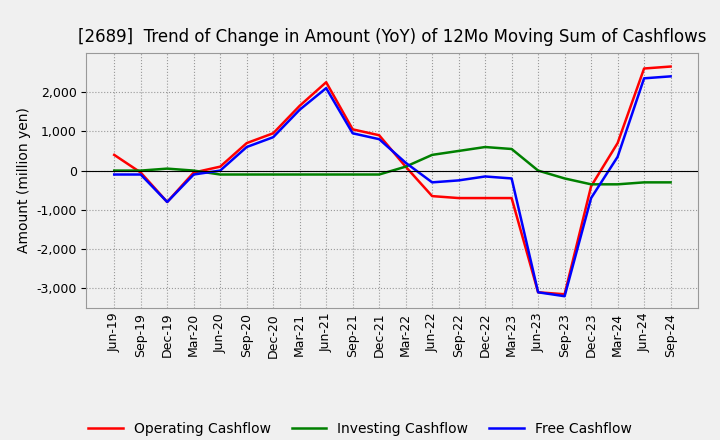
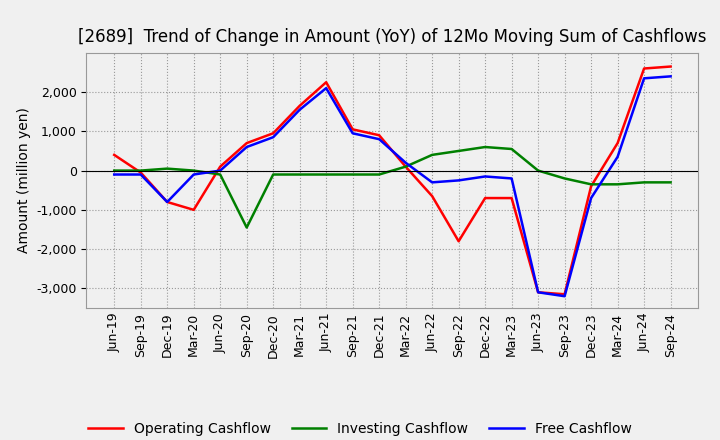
Operating Cashflow/Mar-20: -50 -> -1,000
Investing Cashflow/Sep-20: -100 -> -1,450
Operating Cashflow/Sep-22: -700 -> -1,800
